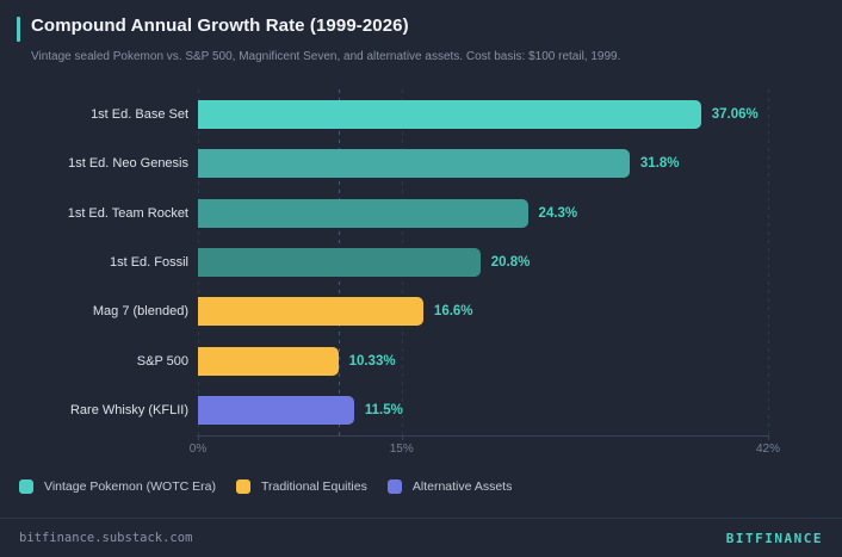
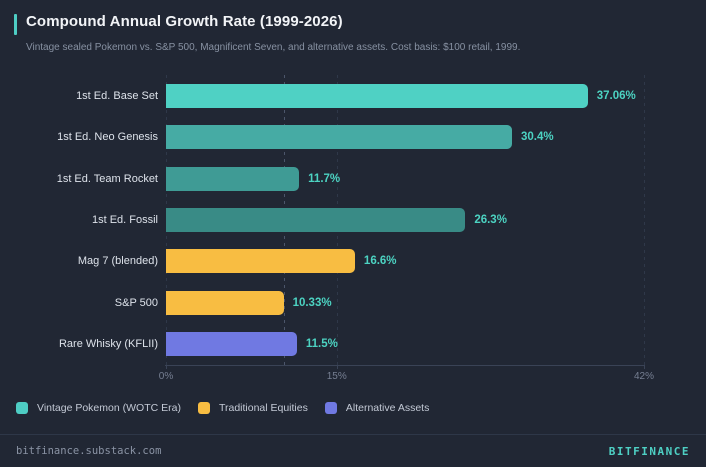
1st Ed. Neo Genesis: 31.8% -> 30.4%
1st Ed. Team Rocket: 24.3% -> 11.7%
1st Ed. Fossil: 20.8% -> 26.3%
